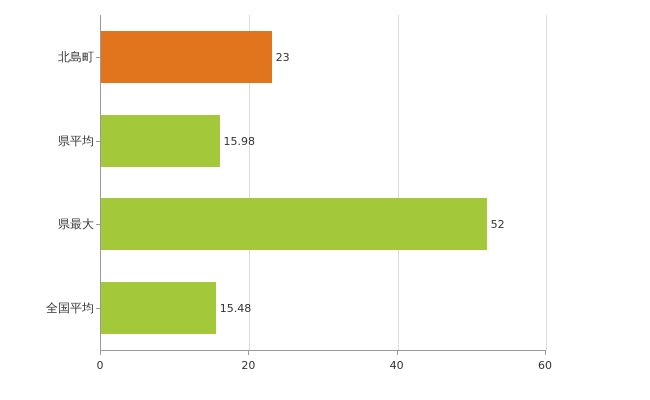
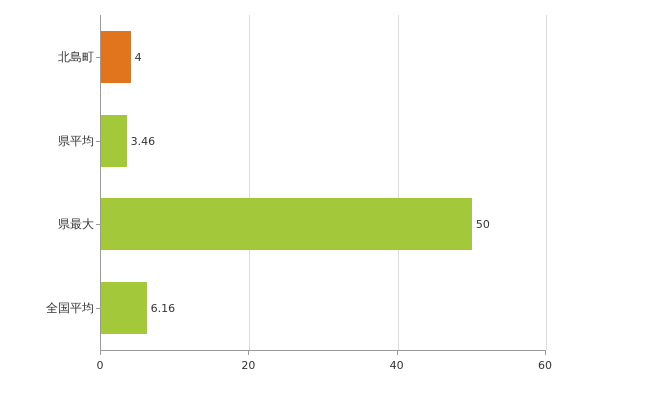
北島町: 23 -> 4
県平均: 15.98 -> 3.46
県最大: 52 -> 50
全国平均: 15.48 -> 6.16
